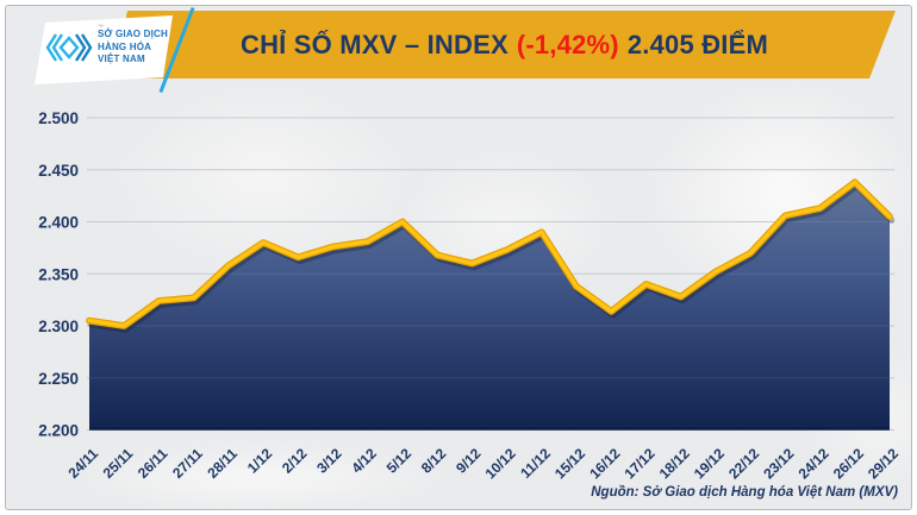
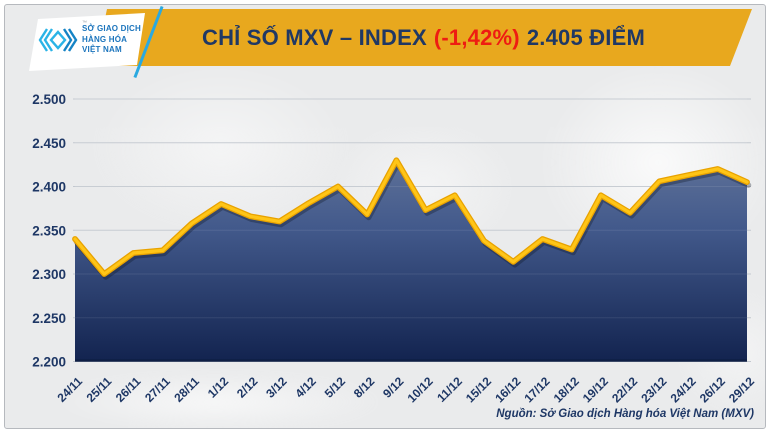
24/11: 2300 -> 2340
3/12: 2380 -> 2360
9/12: 2360 -> 2430
19/12: 2350 -> 2390
26/12: 2440 -> 2420
